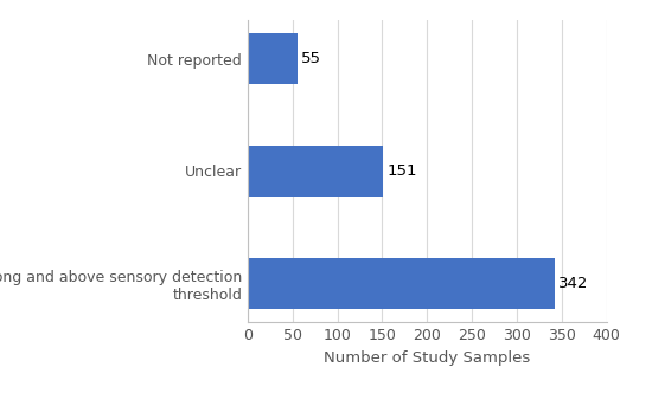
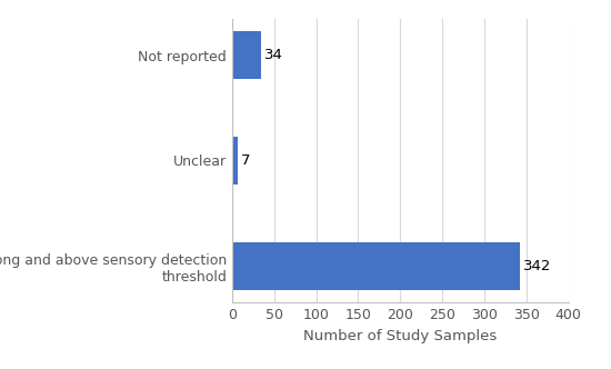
Not reported: 55 -> 34
Unclear: 151 -> 7
